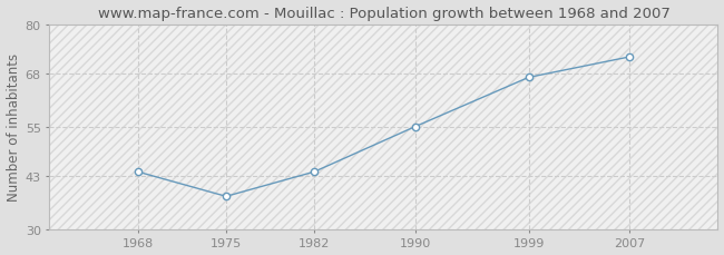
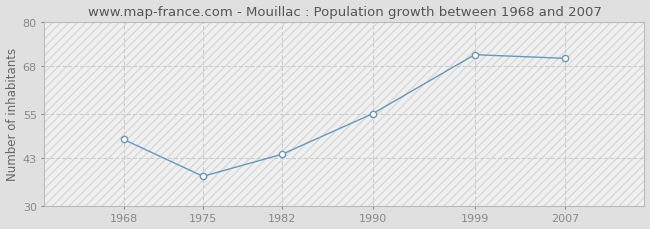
1968: 44 -> 48
1999: 67 -> 71
2007: 72 -> 70
